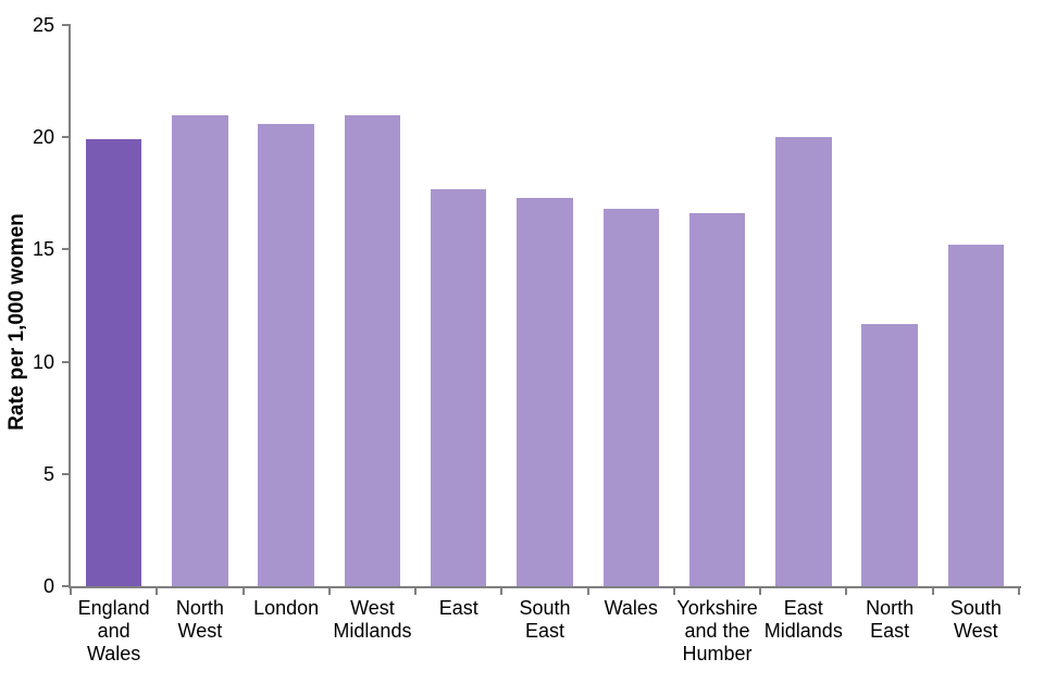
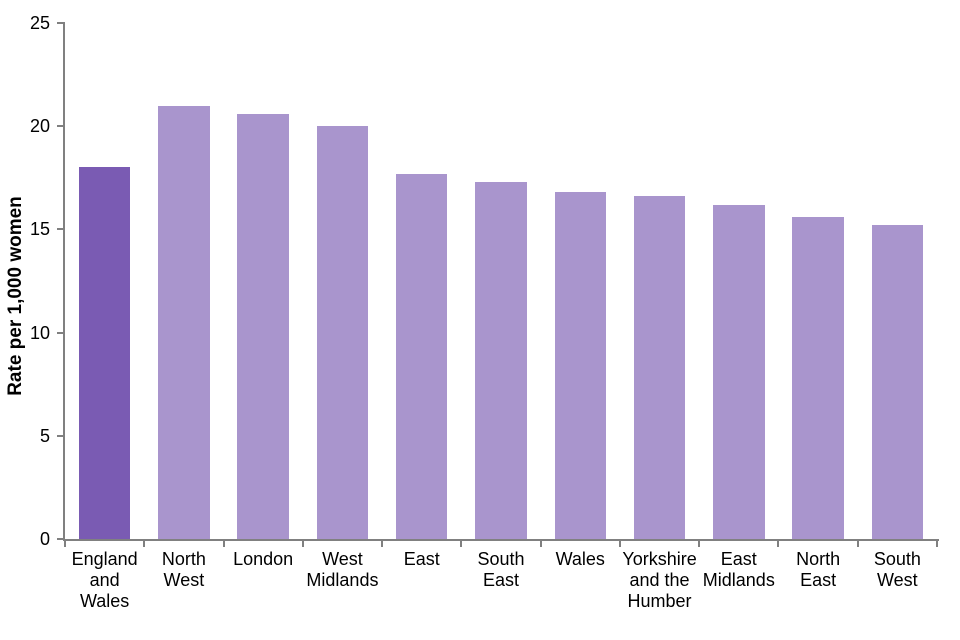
England and Wales: 19.9 -> 18.0
West Midlands: 21.0 -> 20.0
East Midlands: 20.0 -> 16.2
North East: 11.7 -> 15.6
